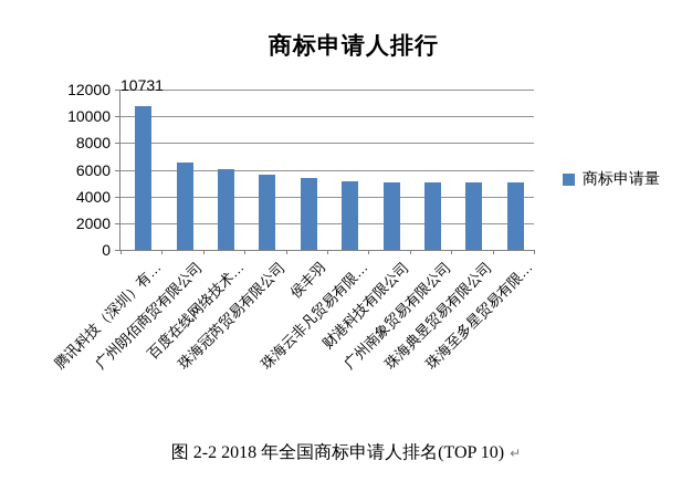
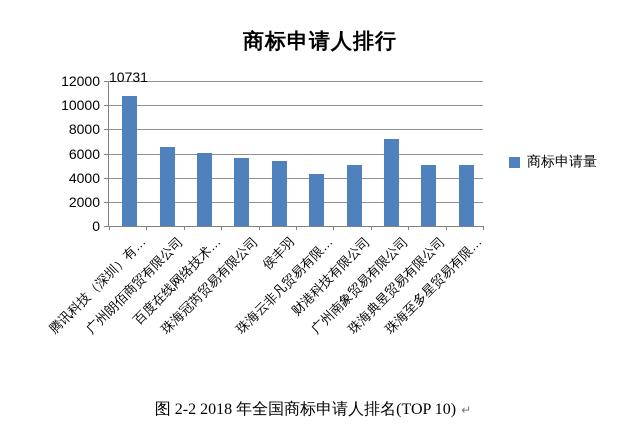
珠海云非凡贸易有限…: 5100 -> 4300
广州南象贸易有限公司: 5000 -> 7200
